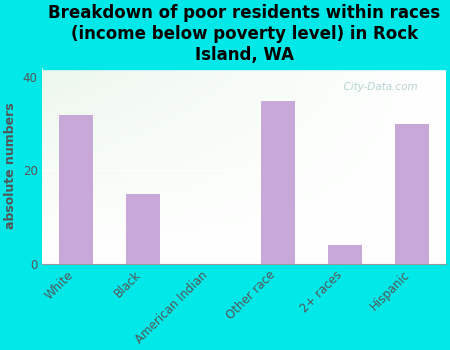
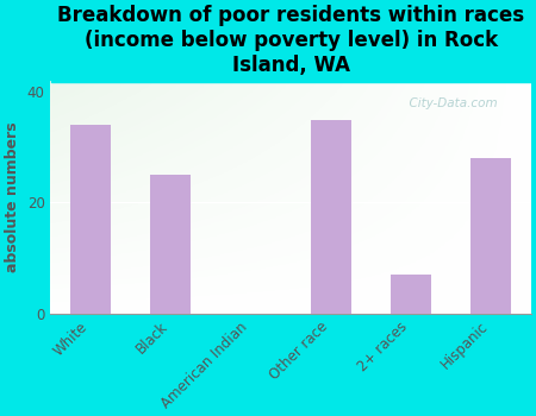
White: 32 -> 34
Black: 15 -> 25
2+ races: 4 -> 7
Hispanic: 30 -> 28
